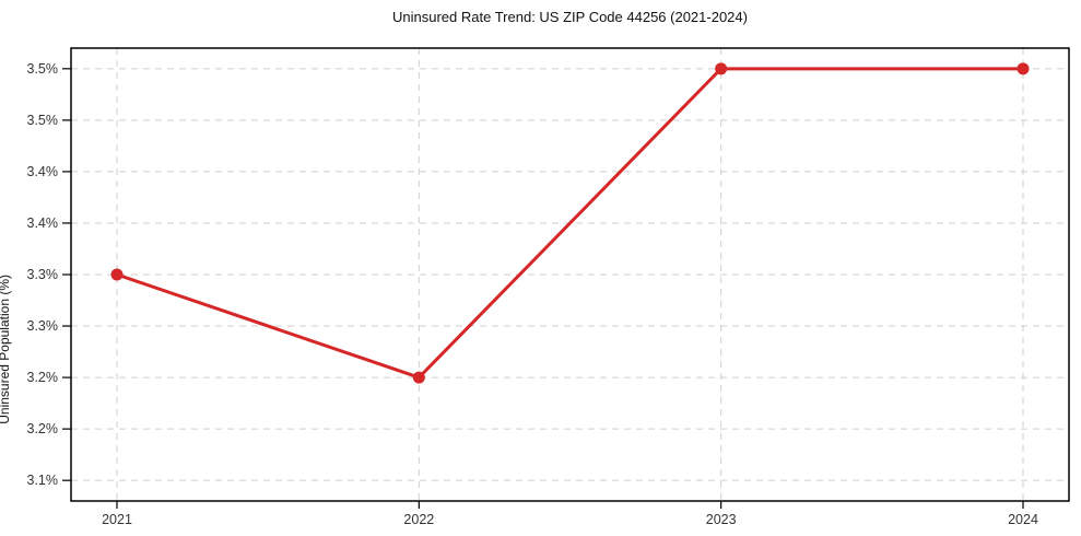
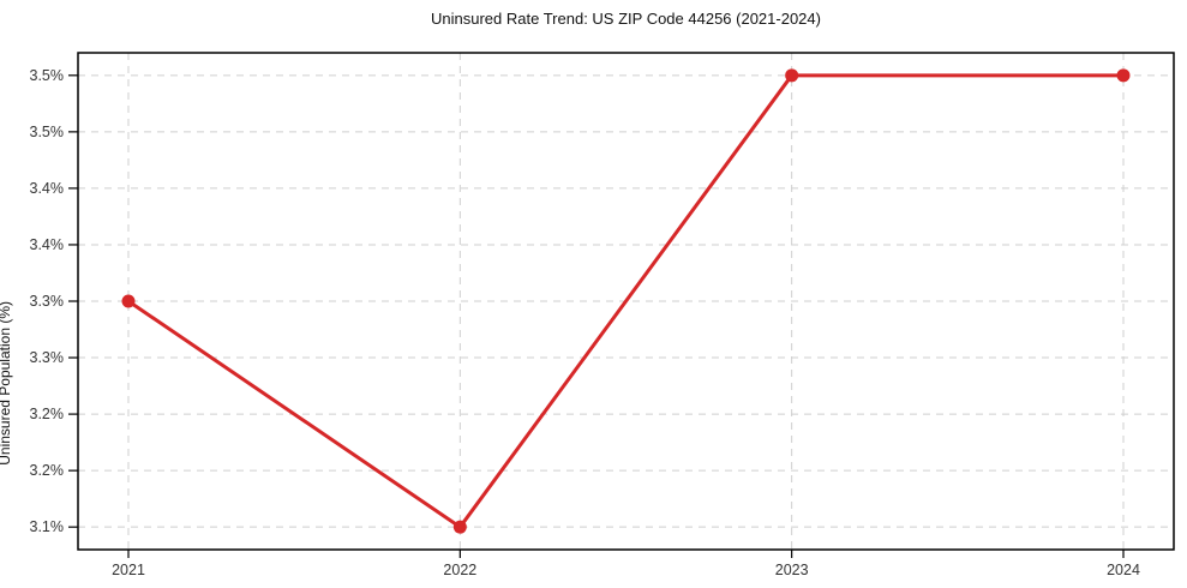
2022: 3.2% -> 3.1%
